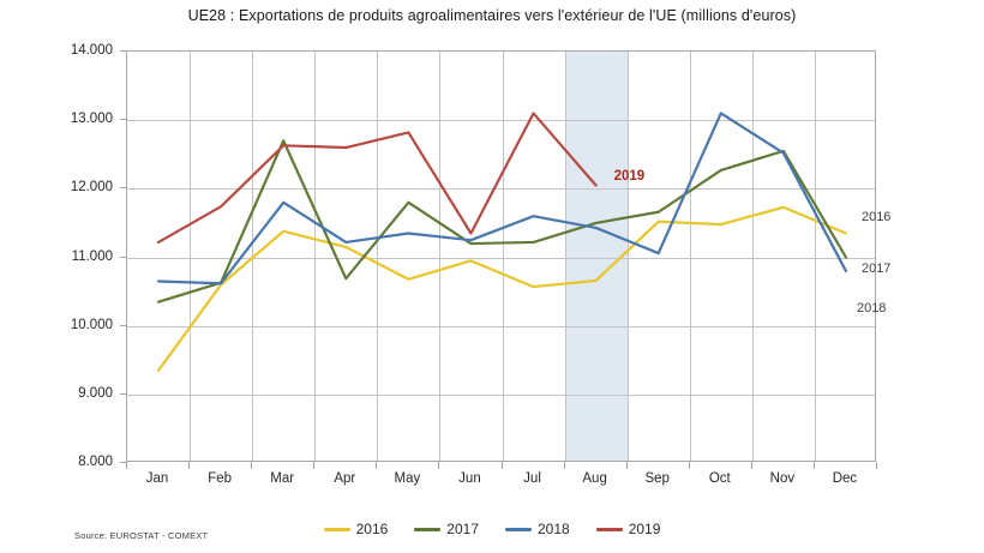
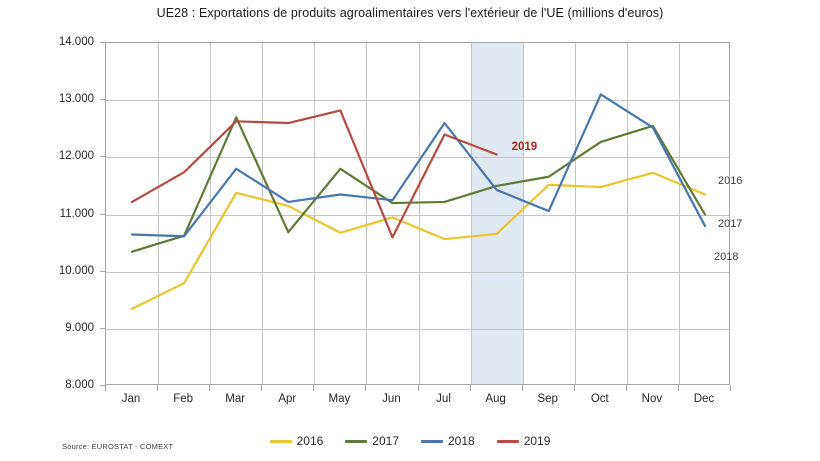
2016/Feb: 10600 -> 9800
2019/Jun: 11400 -> 10600
2018/Jul: 11600 -> 12600
2019/Jul: 13100 -> 12400
